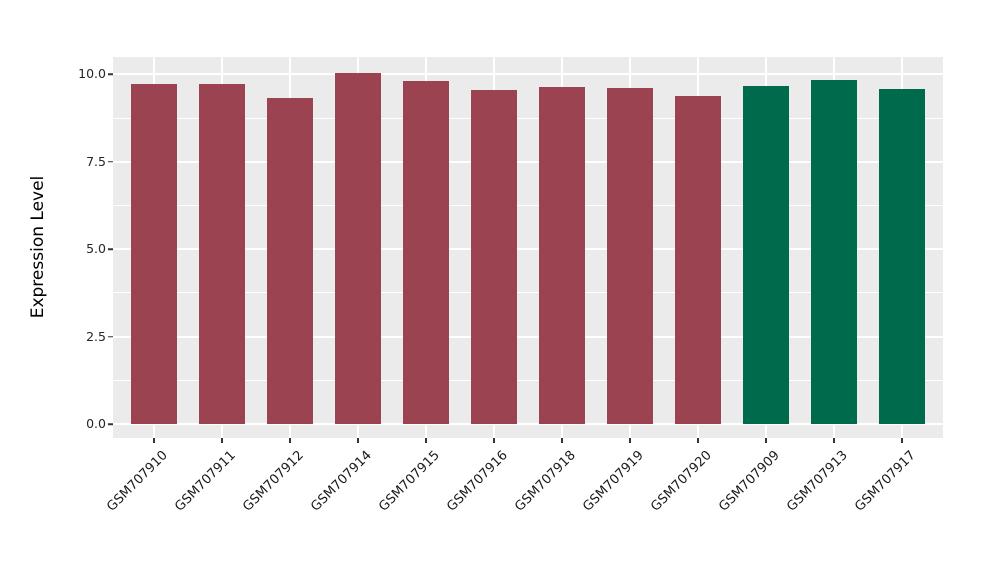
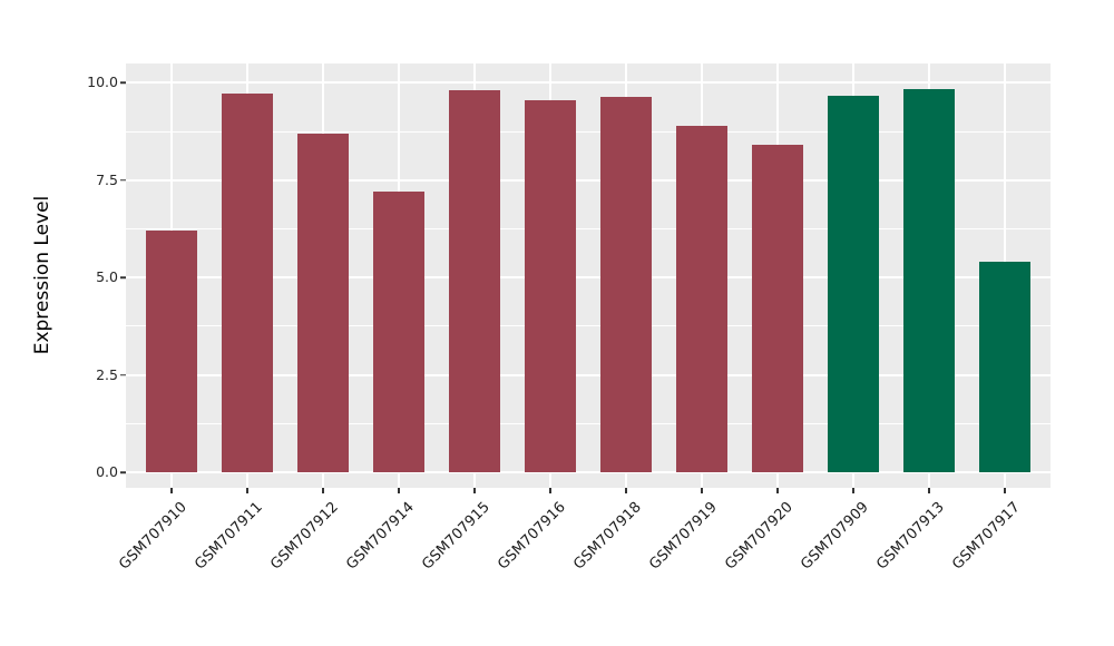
GSM707910: 9.7 -> 6.2
GSM707912: 9.3 -> 8.7
GSM707914: 10.0 -> 7.2
GSM707919: 9.6 -> 8.9
GSM707920: 9.4 -> 8.4
GSM707917: 9.6 -> 5.4
